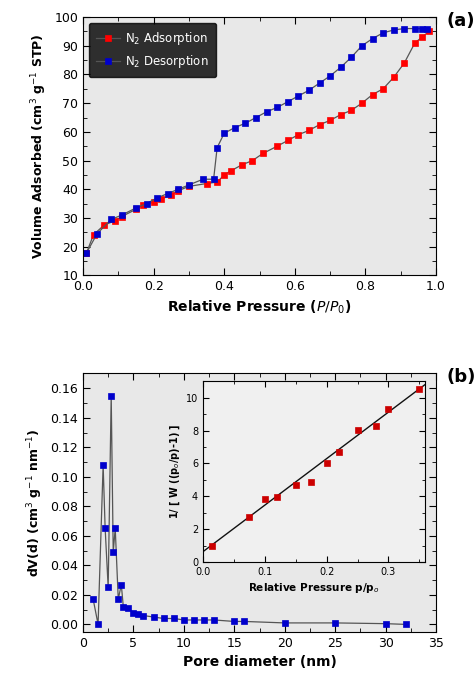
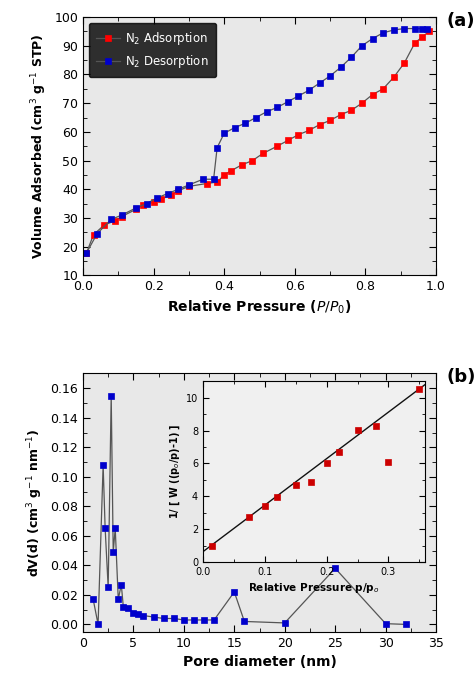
15: 0.002 -> 0.022
25: 0.001 -> 0.038
0.1: 3.9 -> 3.4
0.3: 9.3 -> 6.1
